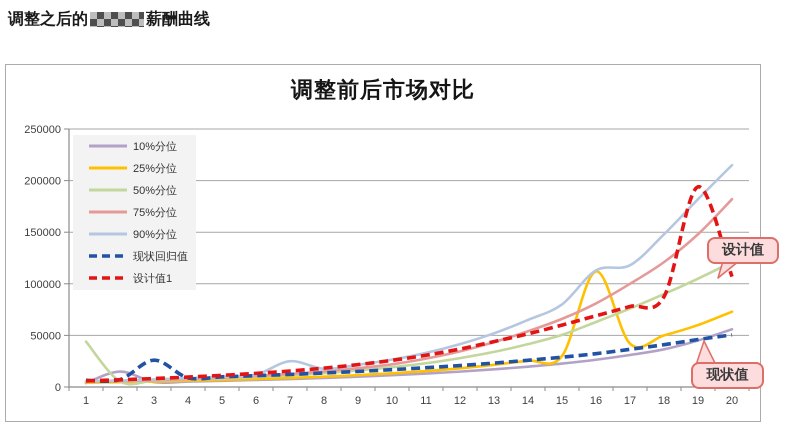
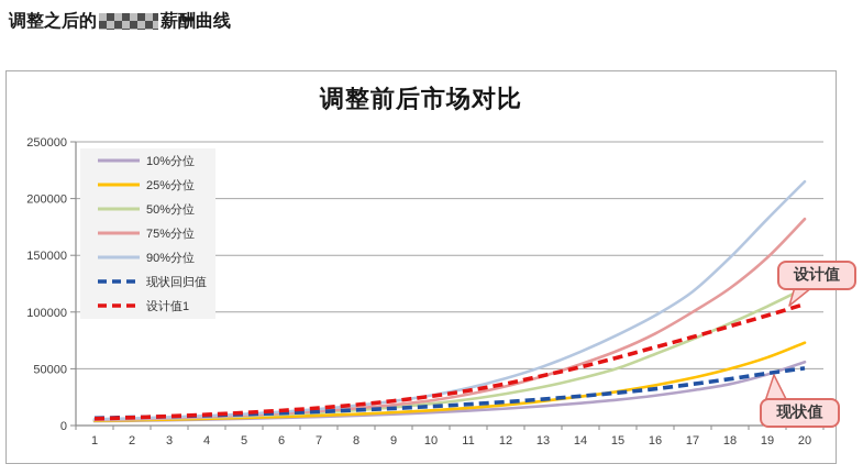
50%分位/1: 44000 -> 5000
10%分位/2: 15000 -> 4000
现状回归值/3: 26000 -> 8000
90%分位/7: 25000 -> 14000
25%分位/16: 112000 -> 36000
90%分位/16: 113000 -> 97000
设计值1/19: 194000 -> 97000
